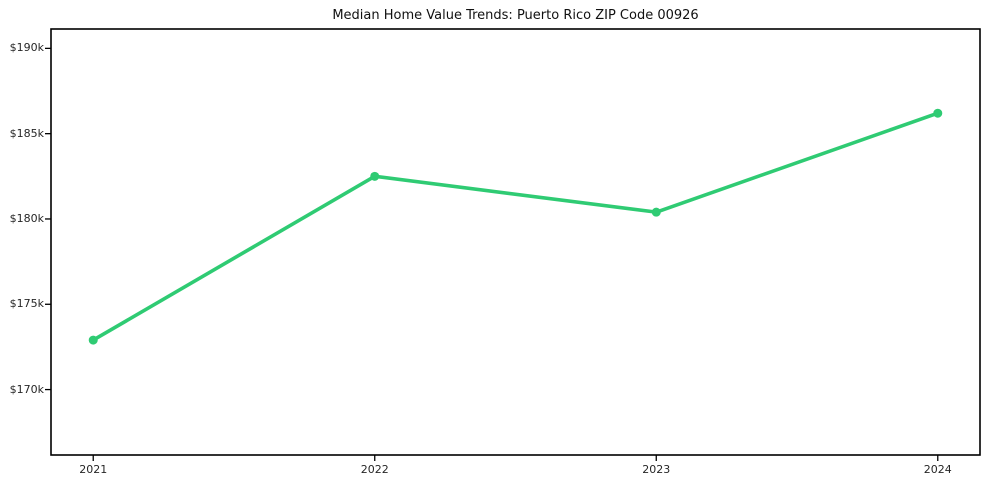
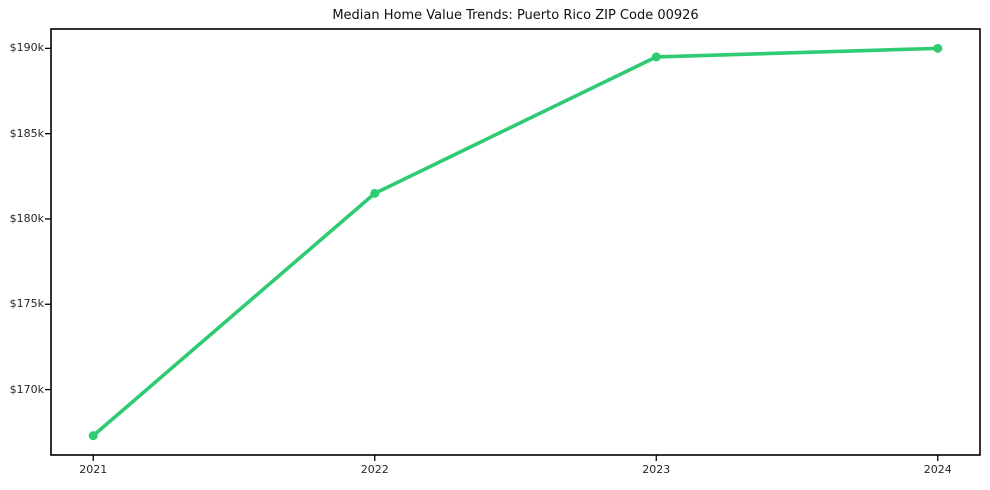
2021: $172.9k -> $167.3k
2022: $182.5k -> $181.5k
2023: $180.4k -> $189.5k
2024: $186.2k -> $190.0k
